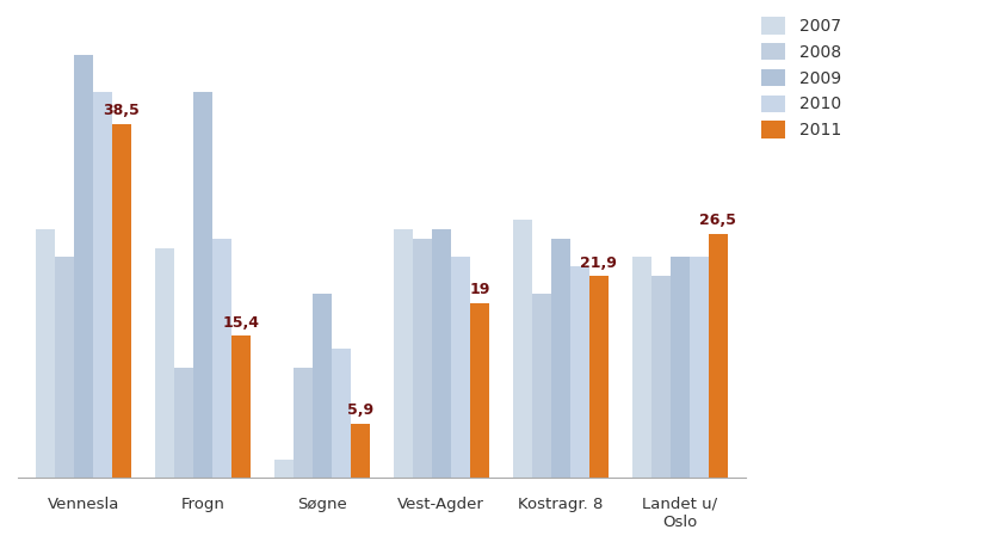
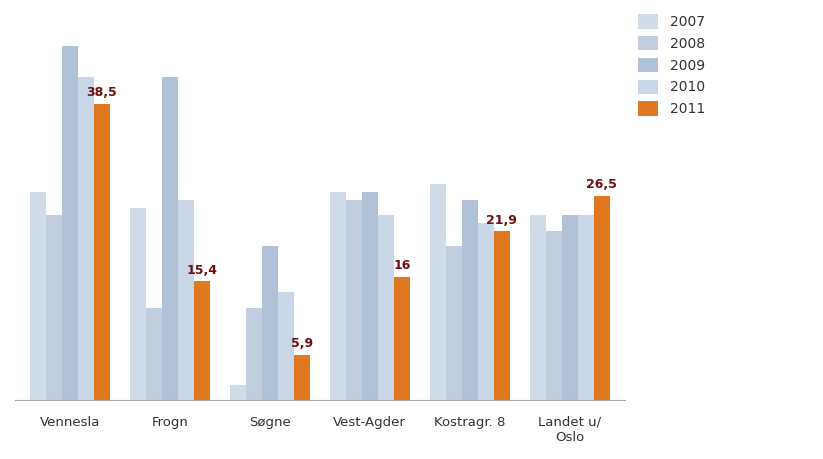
2011/Vest-Agder: 19 -> 16
